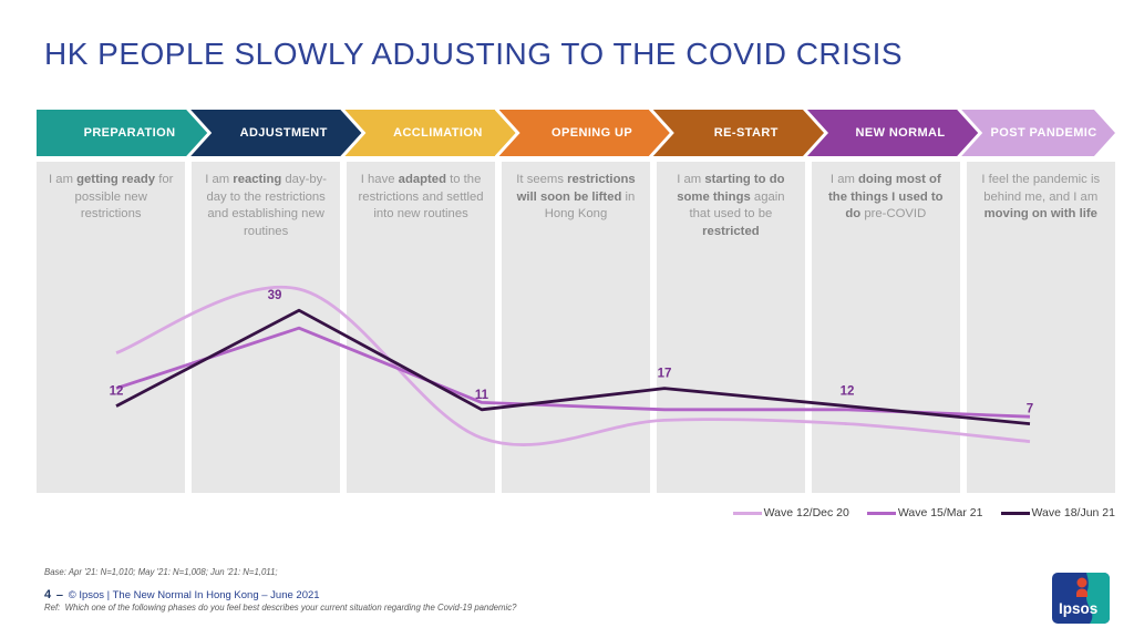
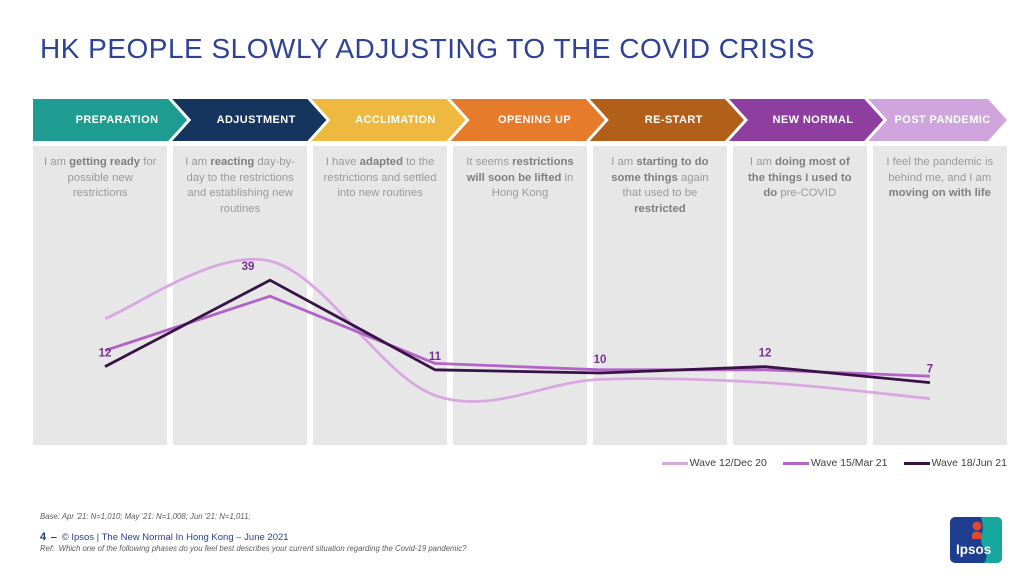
Wave 18/Jun 21/4: 17 -> 10
